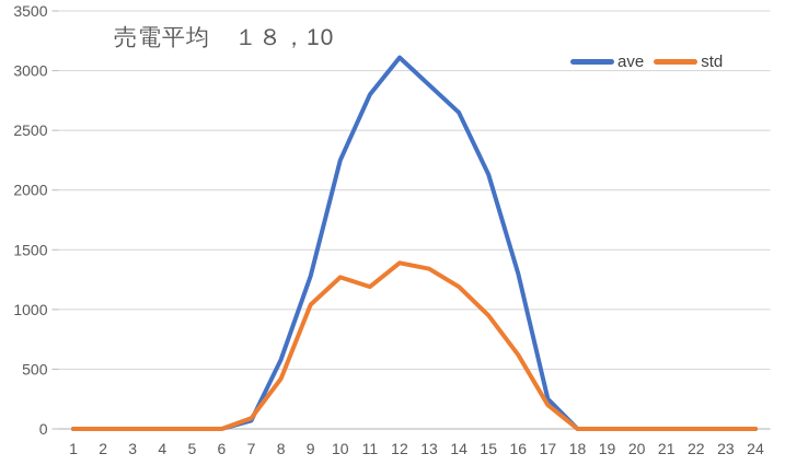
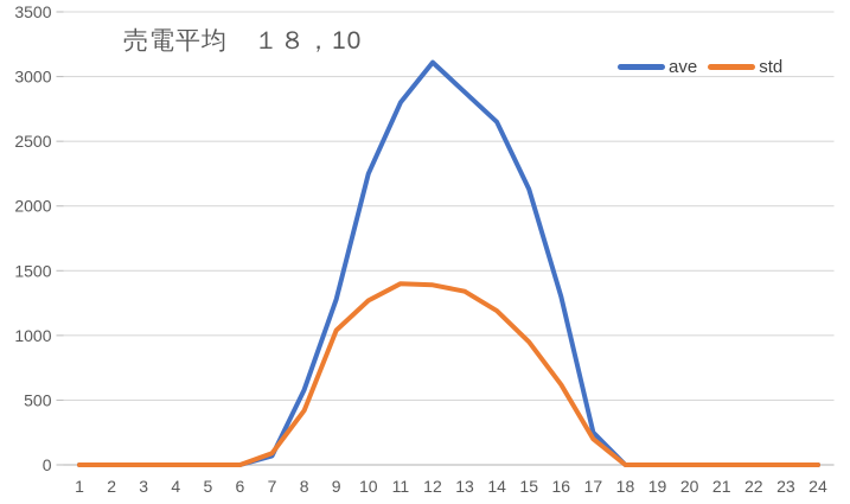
std/11: 1190 -> 1400
